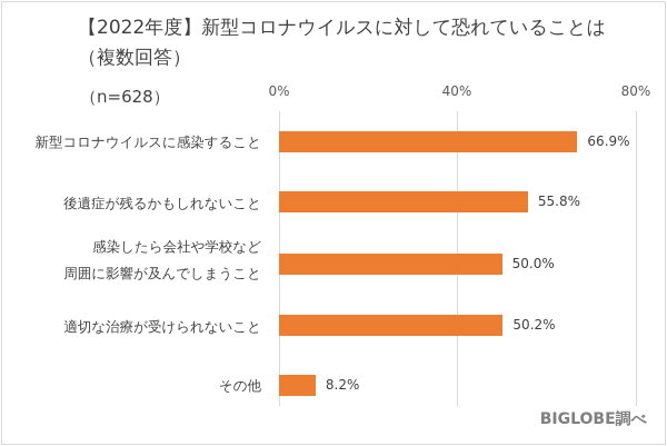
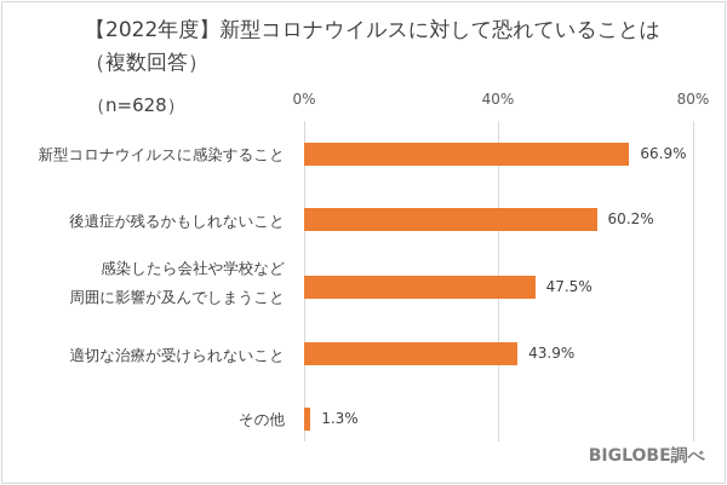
後遺症が残るかもしれないこと: 55.8% -> 60.2%
感染したら会社や学校など周囲に影響が及んでしまうこと: 50.0% -> 47.5%
適切な治療が受けられないこと: 50.2% -> 43.9%
その他: 8.2% -> 1.3%
